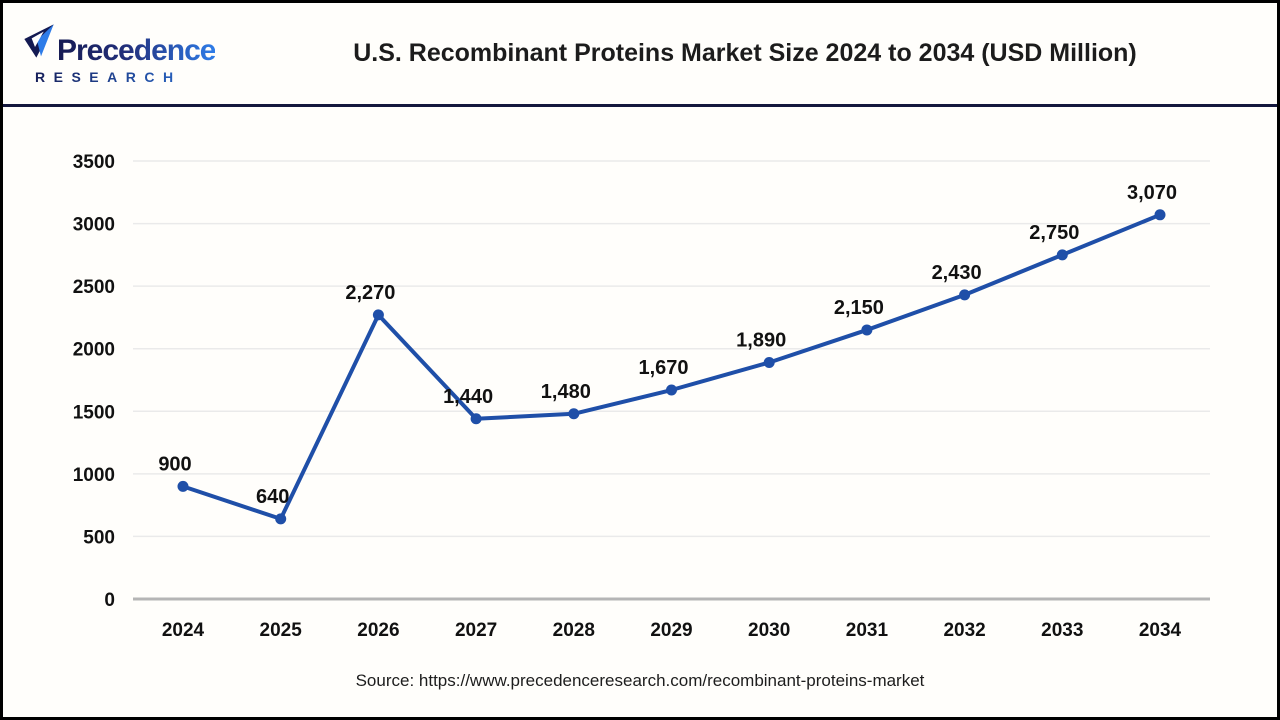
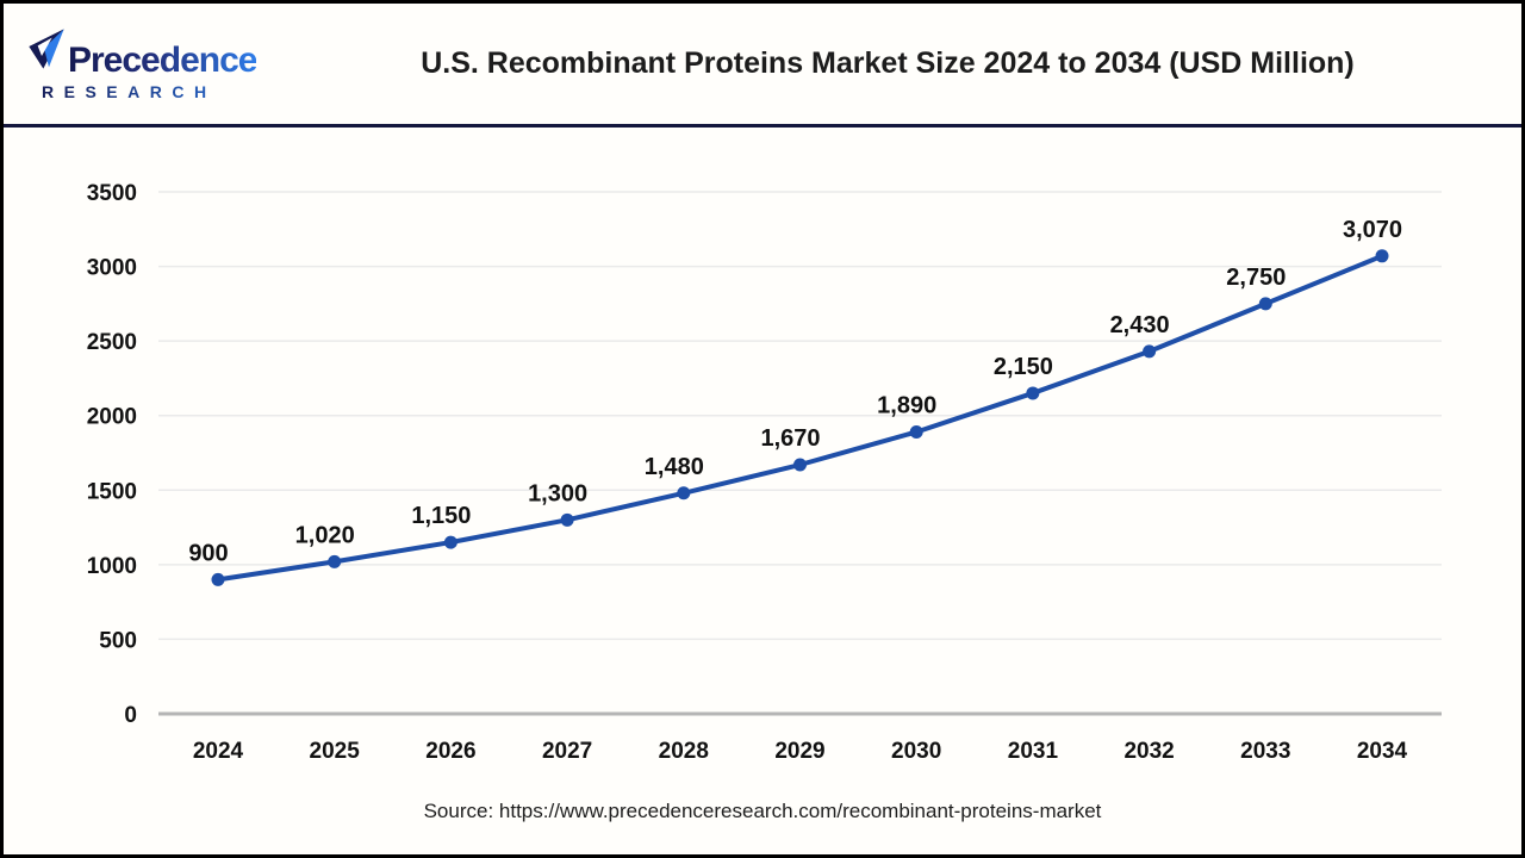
2025: 640 -> 1,020
2026: 2,270 -> 1,150
2027: 1,440 -> 1,300
